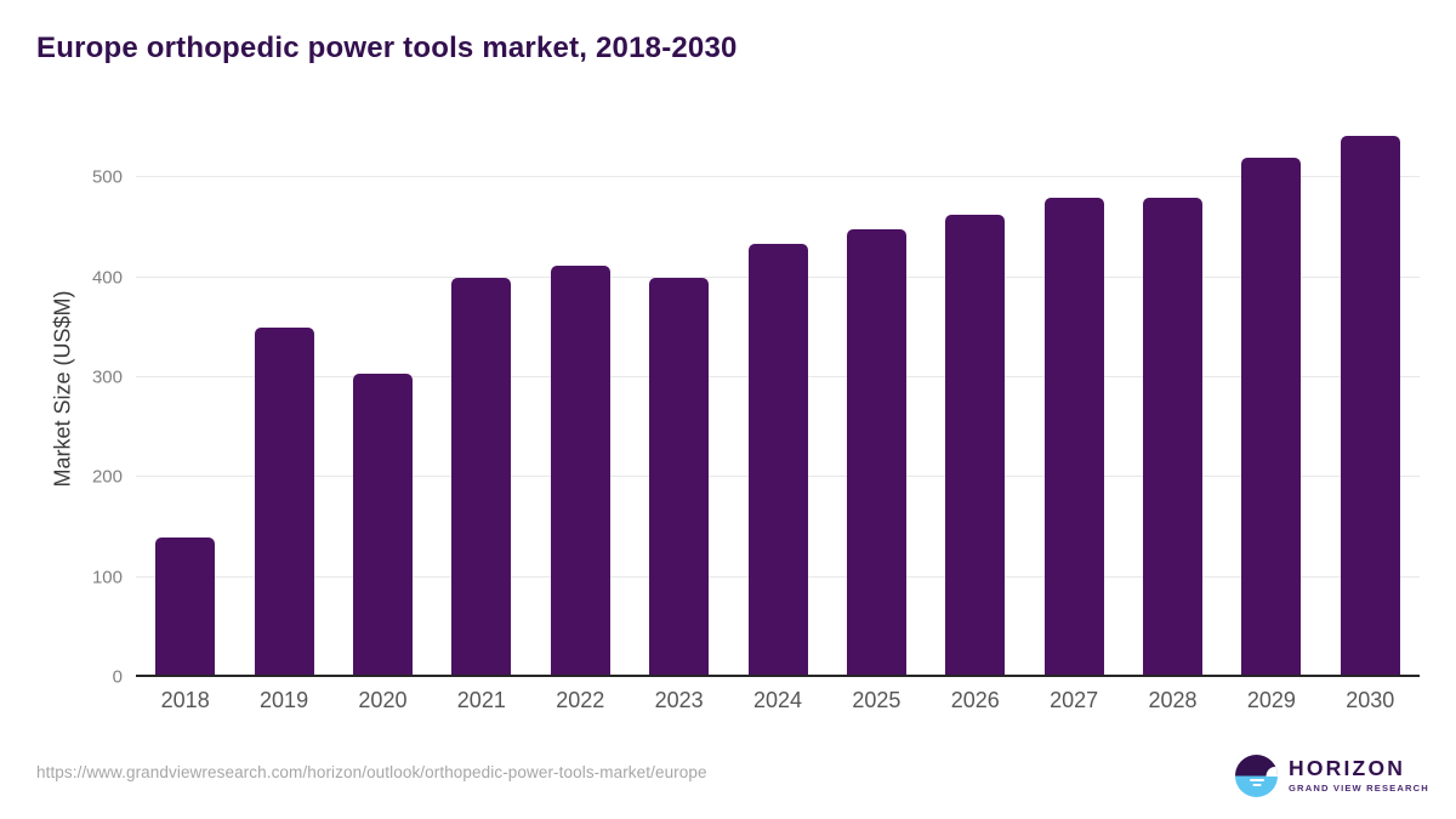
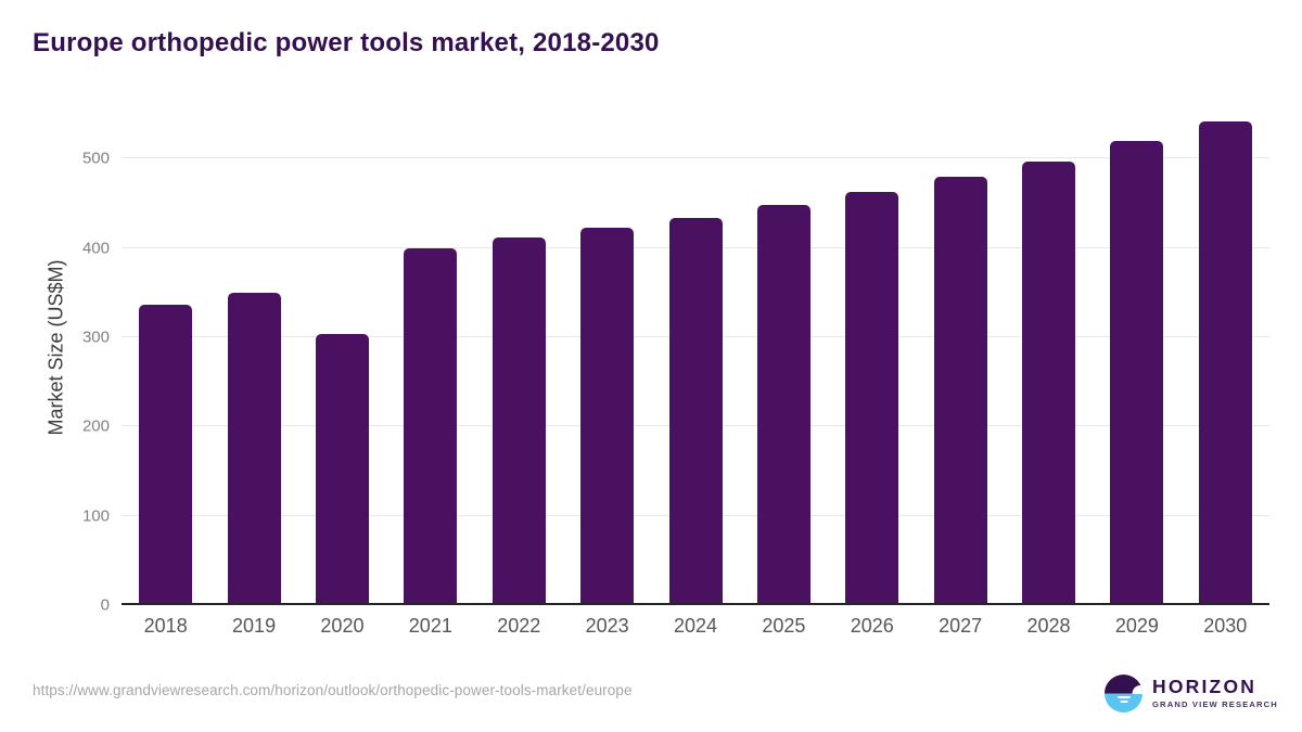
2018: 140 -> 340
2023: 400 -> 420
2028: 480 -> 500
